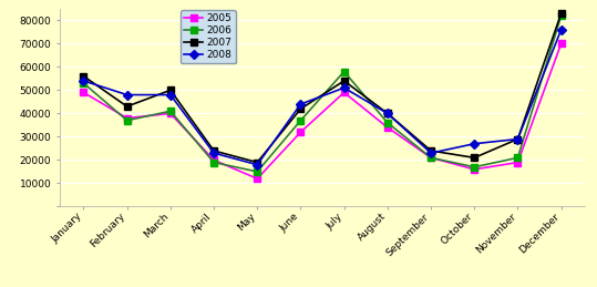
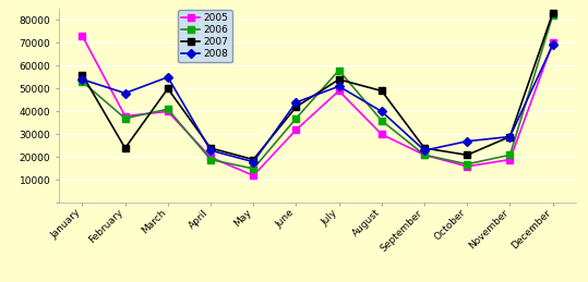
2005/January: 49000 -> 73000
2007/February: 43000 -> 24000
2008/March: 48000 -> 55000
2005/August: 34000 -> 30000
2007/August: 40000 -> 49000
2008/December: 76000 -> 69000
